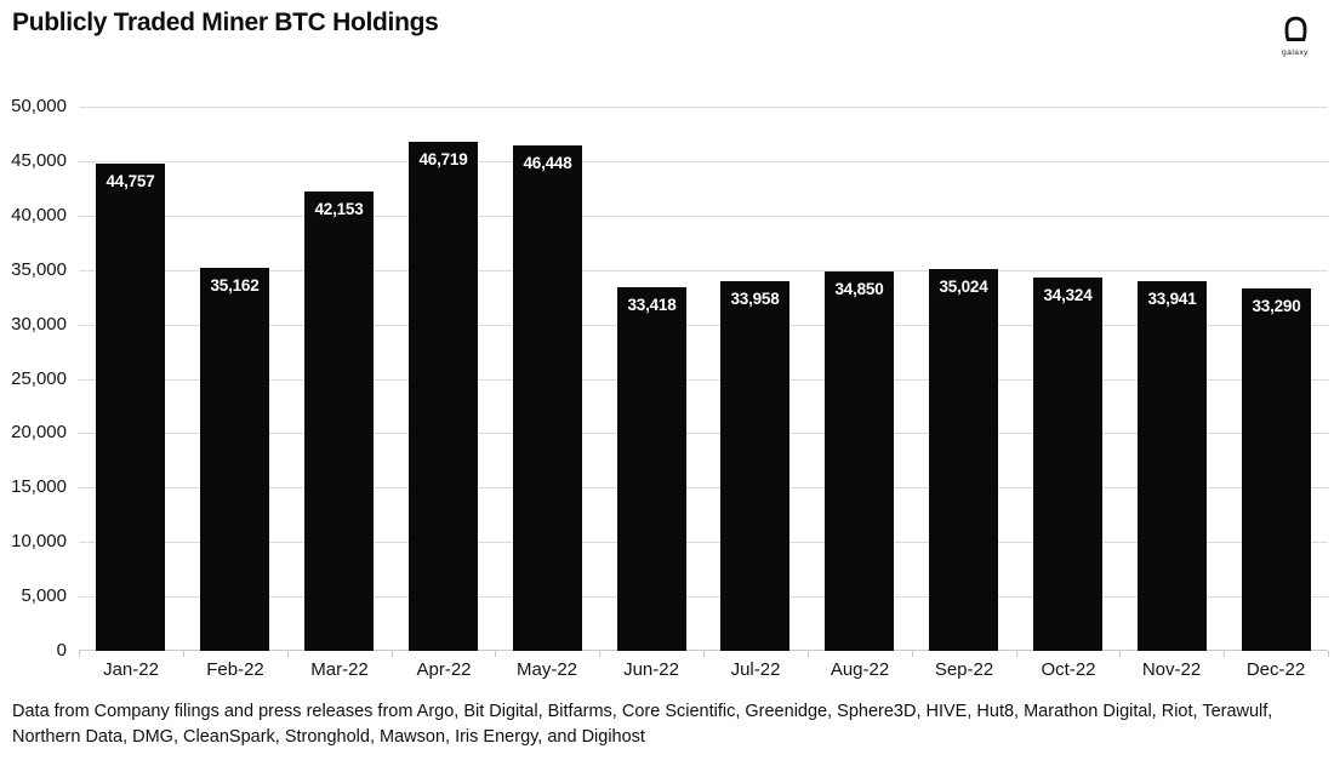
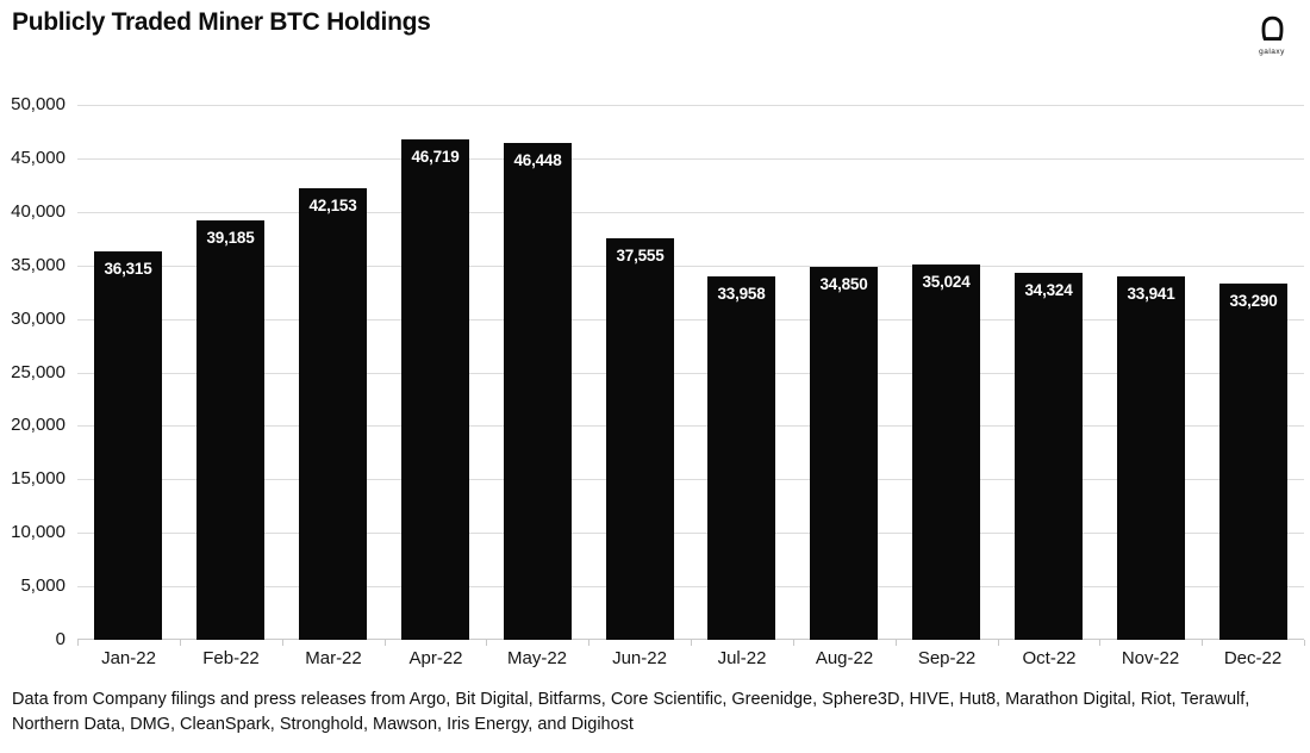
Jan-22: 44,757 -> 36,315
Feb-22: 35,162 -> 39,185
Jun-22: 33,418 -> 37,555
